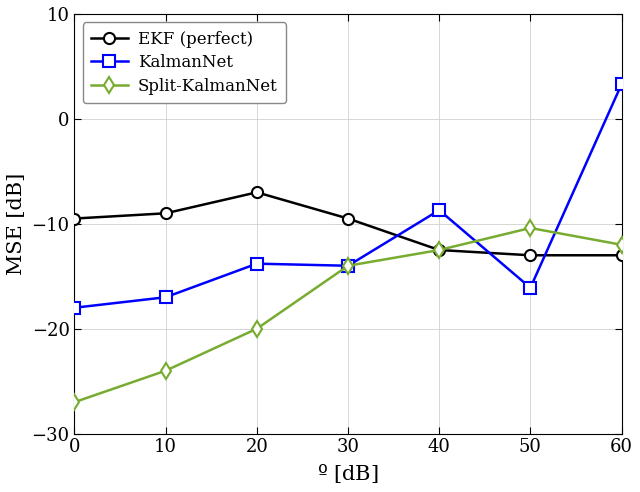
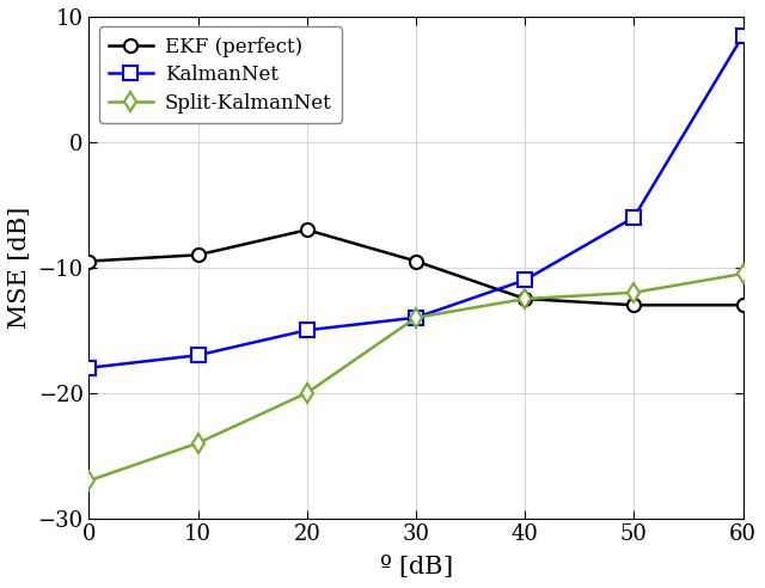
KalmanNet/20: -13.8 -> -15.0
KalmanNet/40: -8.7 -> -11.0
KalmanNet/50: -16.1 -> -6.0
Split-KalmanNet/50: -10.4 -> -12.0
KalmanNet/60: 3.3 -> 8.5
Split-KalmanNet/60: -12.0 -> -10.5
